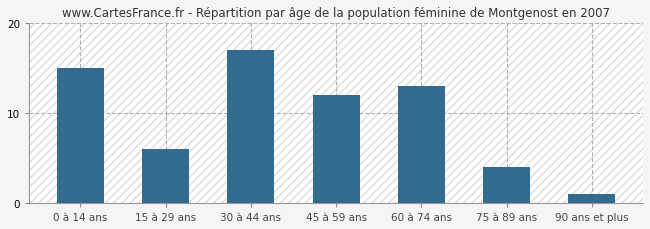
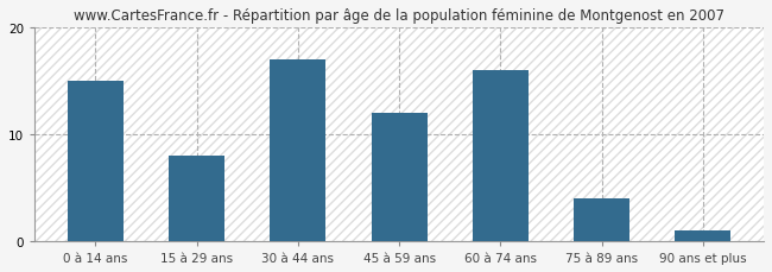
15 à 29 ans: 6 -> 8
60 à 74 ans: 13 -> 16
